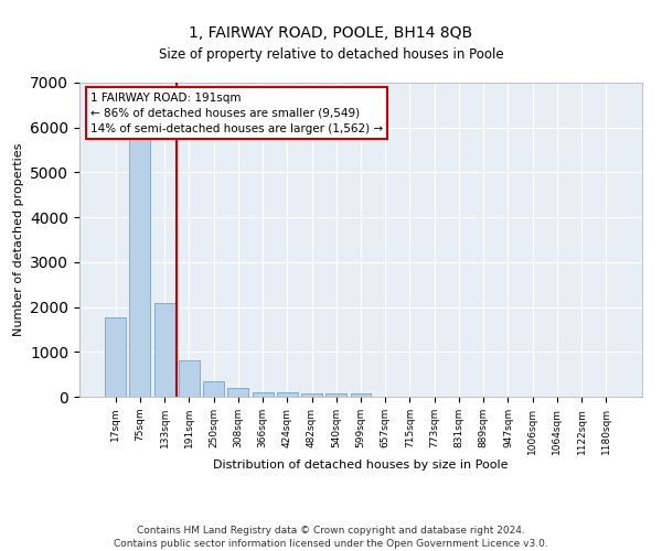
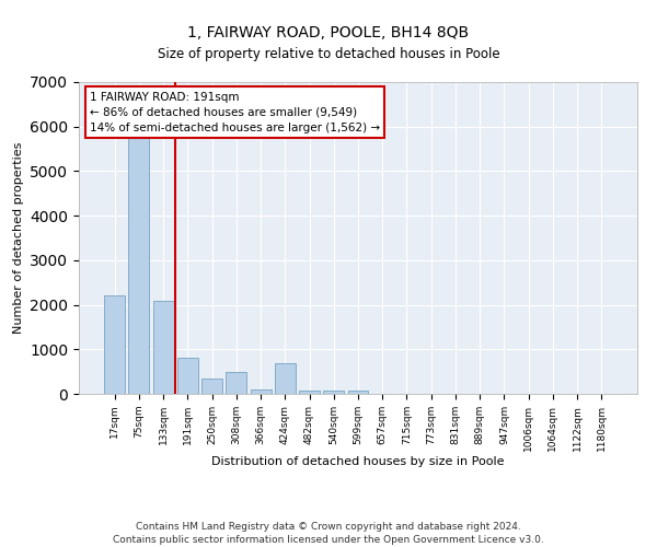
17sqm: 1780 -> 2200
308sqm: 180 -> 500
424sqm: 90 -> 700
